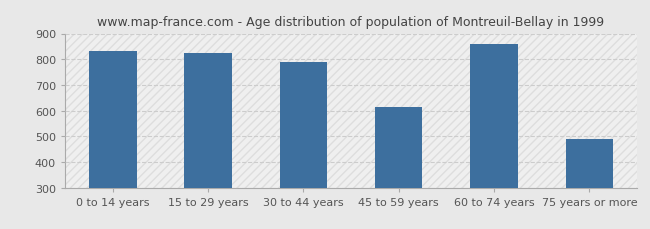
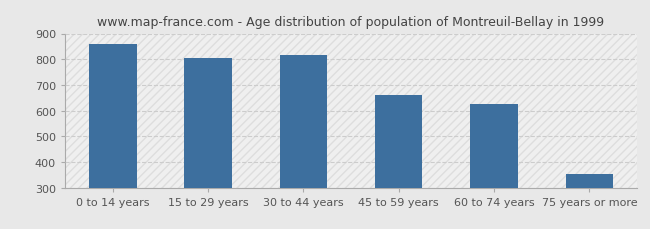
0 to 14 years: 830 -> 860
15 to 29 years: 825 -> 803
30 to 44 years: 790 -> 817
45 to 59 years: 615 -> 662
60 to 74 years: 860 -> 626
75 years or more: 490 -> 353
